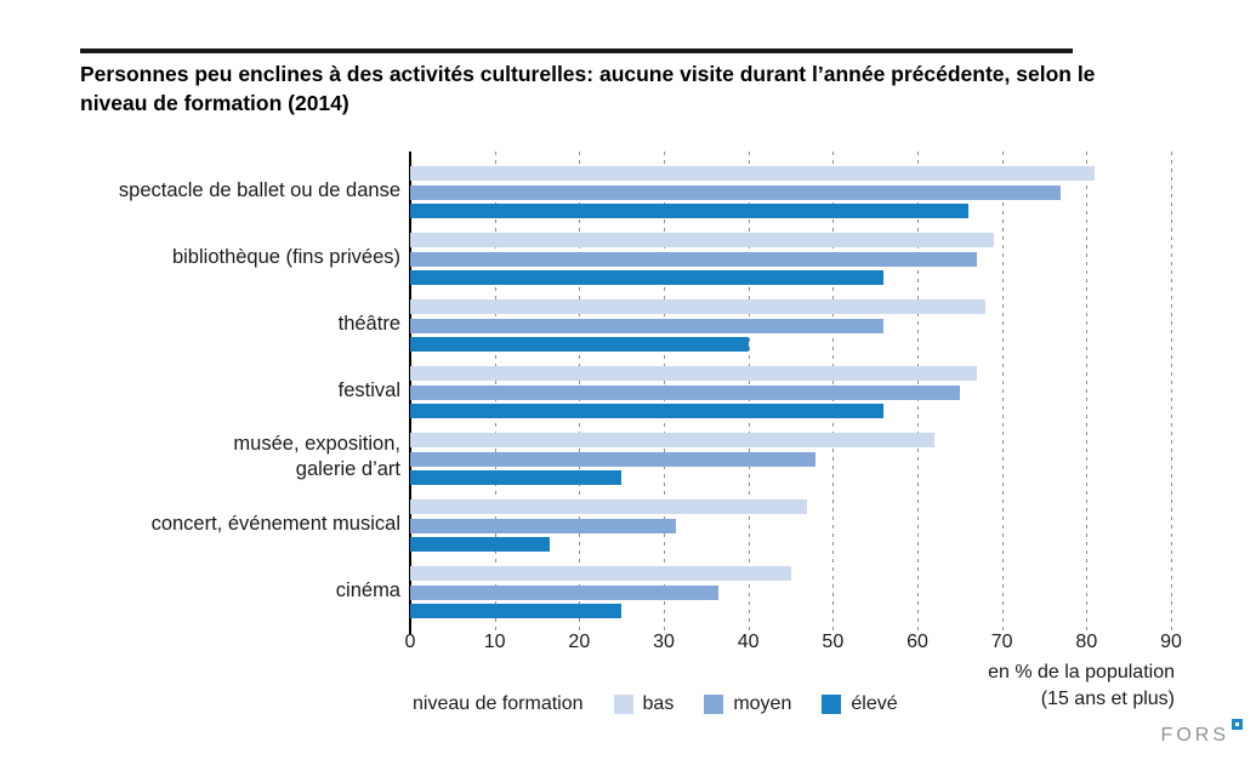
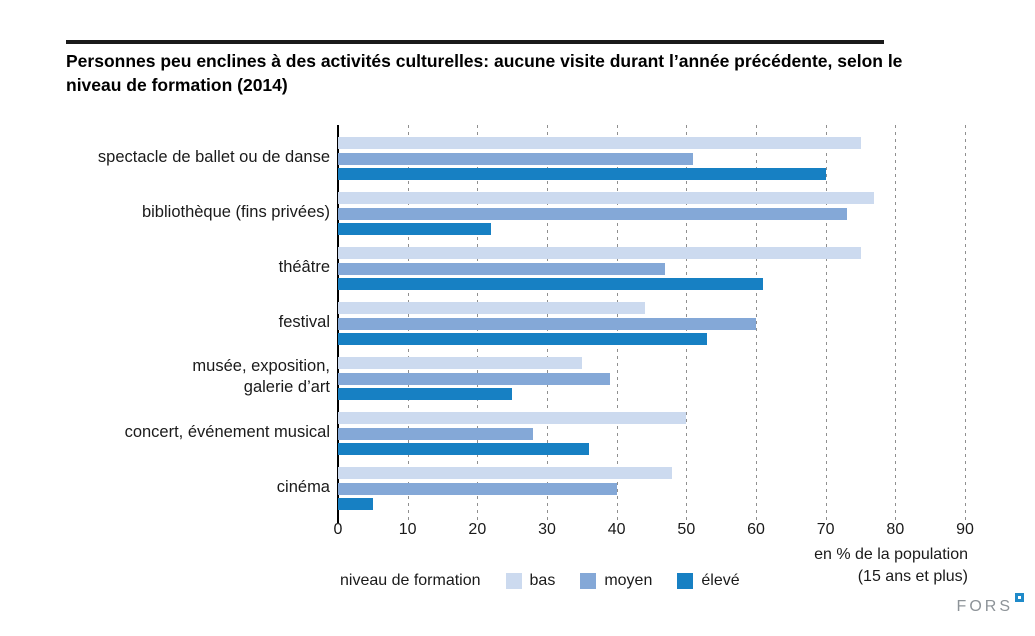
bas/spectacle de ballet ou de danse: 81 -> 75
moyen/spectacle de ballet ou de danse: 77 -> 51
élevé/spectacle de ballet ou de danse: 66 -> 70
bas/bibliothèque (fins privées): 69 -> 77
moyen/bibliothèque (fins privées): 67 -> 73
élevé/bibliothèque (fins privées): 56 -> 22
bas/théâtre: 68 -> 75
moyen/théâtre: 56 -> 47
élevé/théâtre: 40 -> 61
bas/festival: 67 -> 44
moyen/festival: 65 -> 60
élevé/festival: 56 -> 53
bas/musée, exposition, galerie d’art: 62 -> 35
moyen/musée, exposition, galerie d’art: 48 -> 39
bas/concert, événement musical: 47 -> 50
moyen/concert, événement musical: 32 -> 28
élevé/concert, événement musical: 16 -> 36
bas/cinéma: 45 -> 48
moyen/cinéma: 36 -> 40
élevé/cinéma: 25 -> 5
